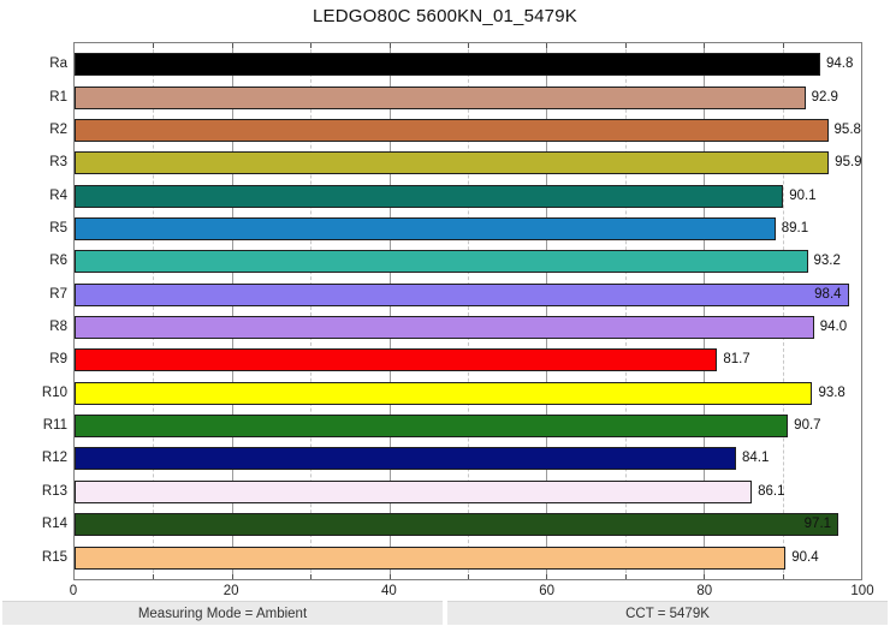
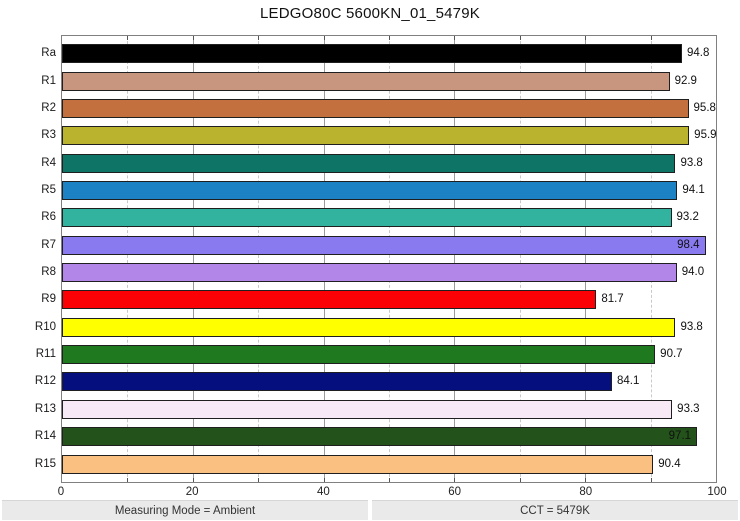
R4: 90.1 -> 93.8
R5: 89.1 -> 94.1
R13: 86.1 -> 93.3
